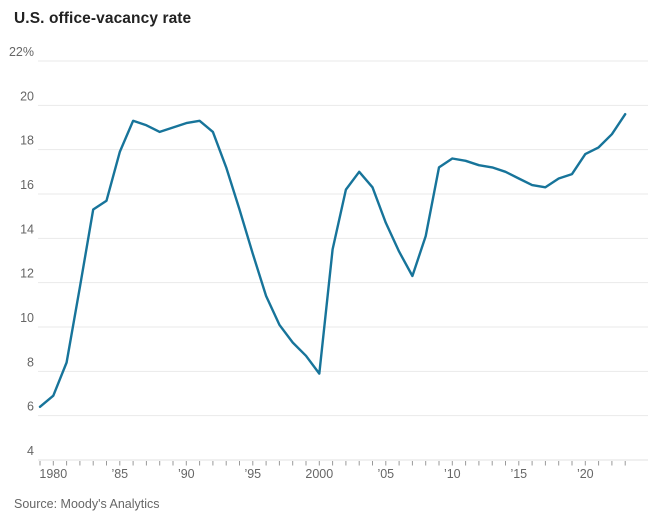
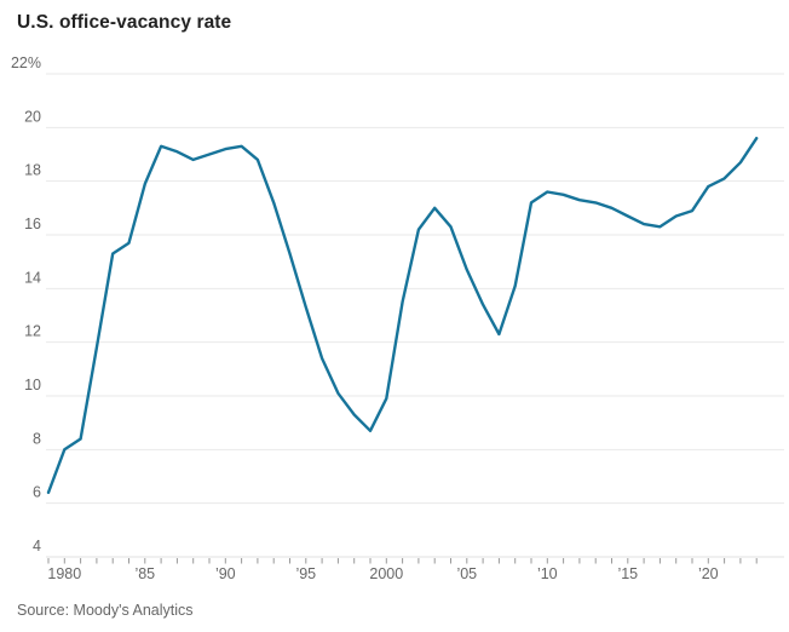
1980: 6.9% -> 8.0%
2000: 7.9% -> 9.9%
